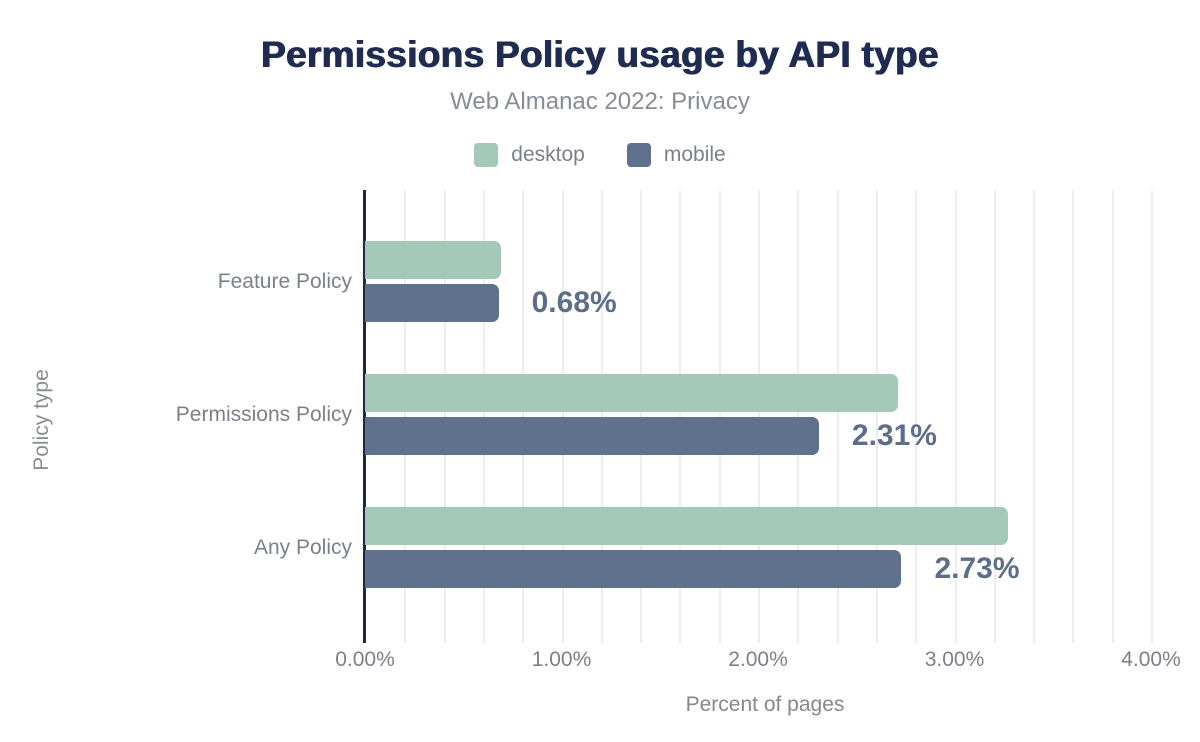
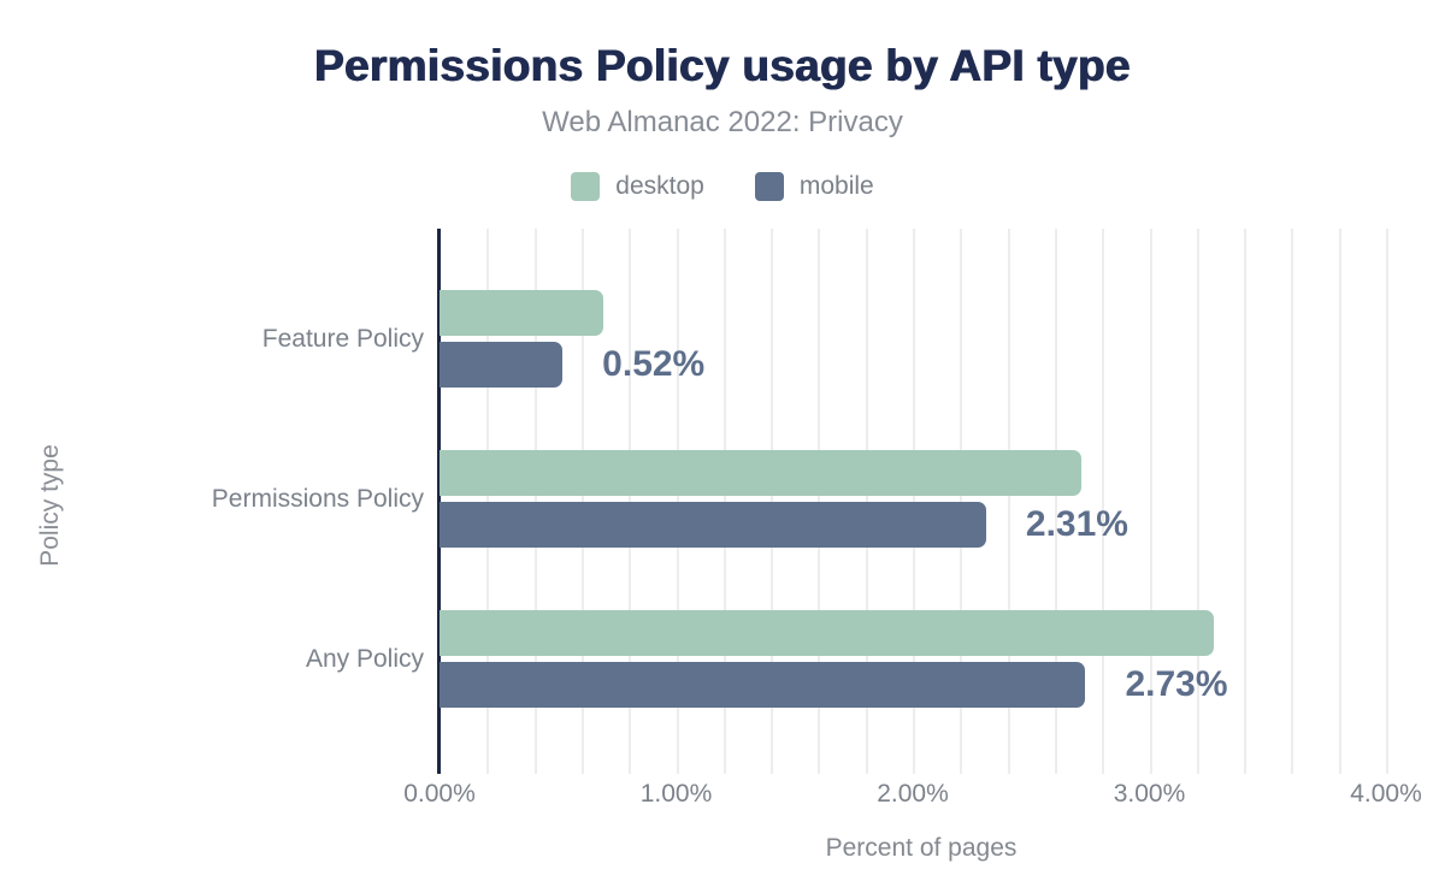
mobile/Feature Policy: 0.68% -> 0.52%
